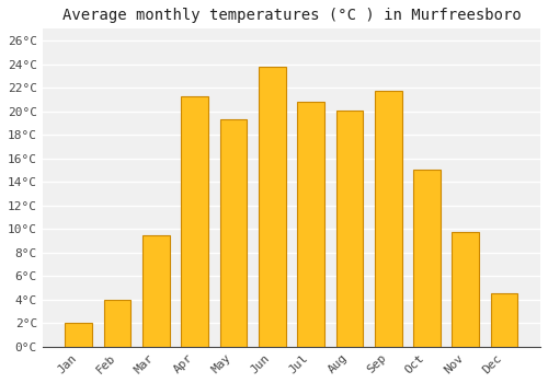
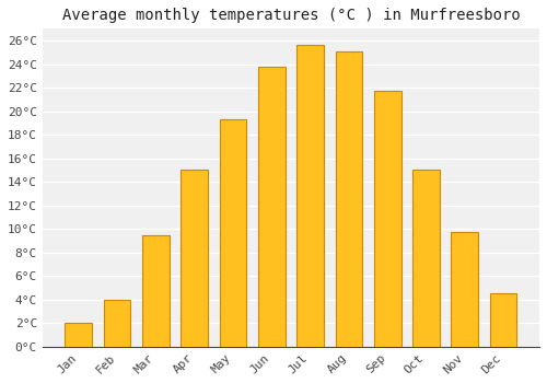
Apr: 21.3°C -> 15.0°C
Jul: 20.8°C -> 25.6°C
Aug: 20.1°C -> 25.1°C
